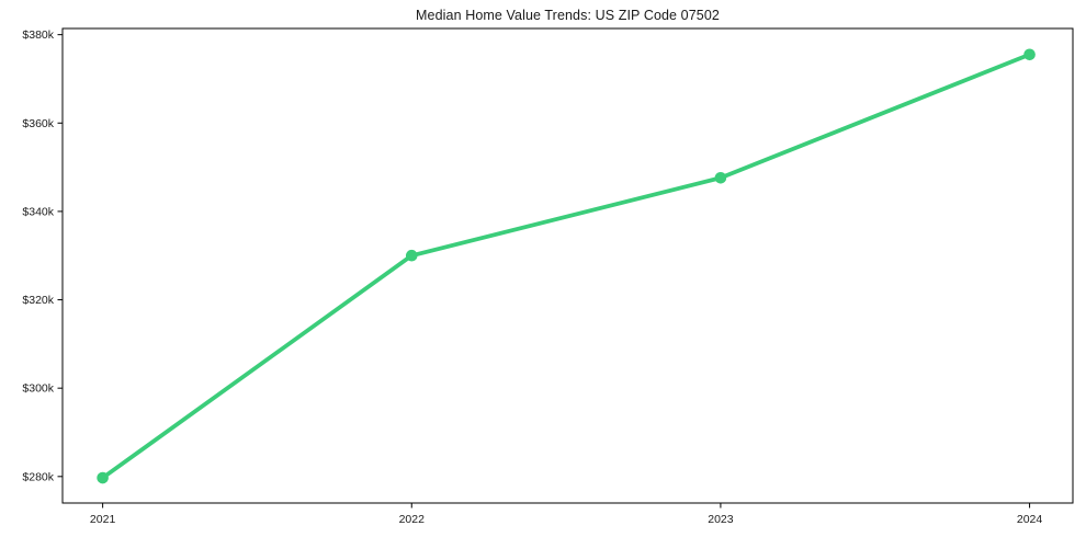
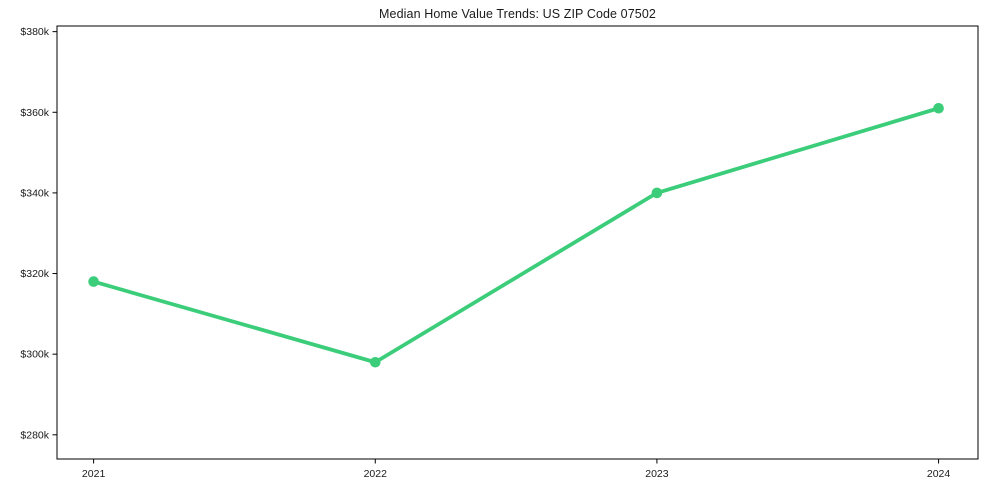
2021: $280k -> $318k
2022: $330k -> $298k
2023: $348k -> $340k
2024: $376k -> $361k
